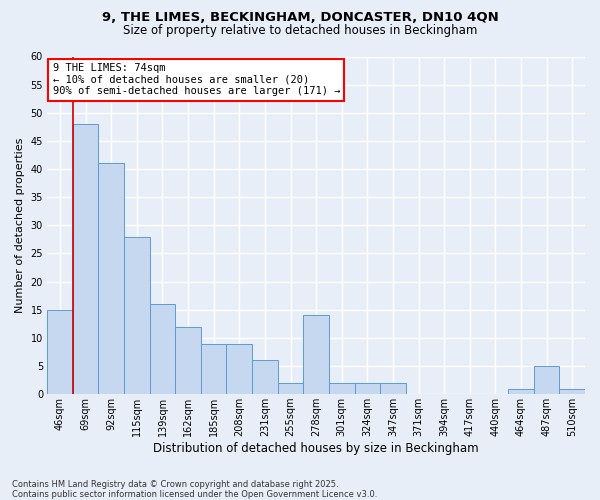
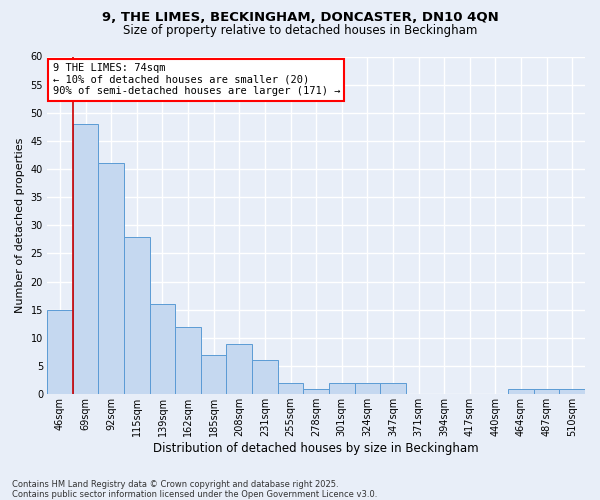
185sqm: 9 -> 7
278sqm: 14 -> 1
487sqm: 5 -> 1
